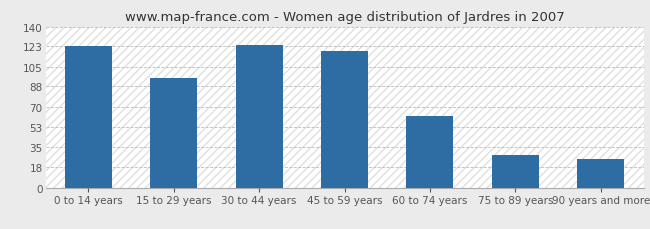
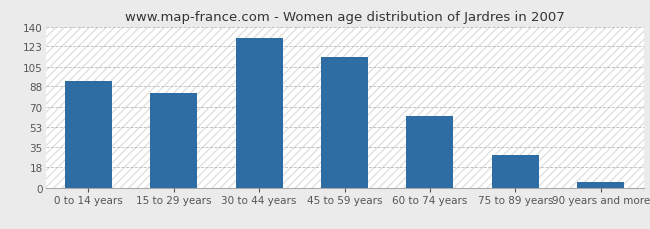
0 to 14 years: 123 -> 93
15 to 29 years: 95 -> 82
30 to 44 years: 124 -> 130
45 to 59 years: 119 -> 114
90 years and more: 25 -> 5
